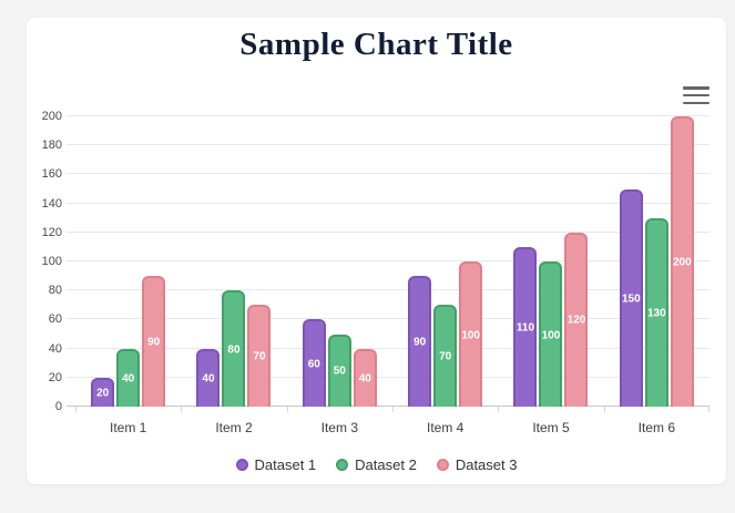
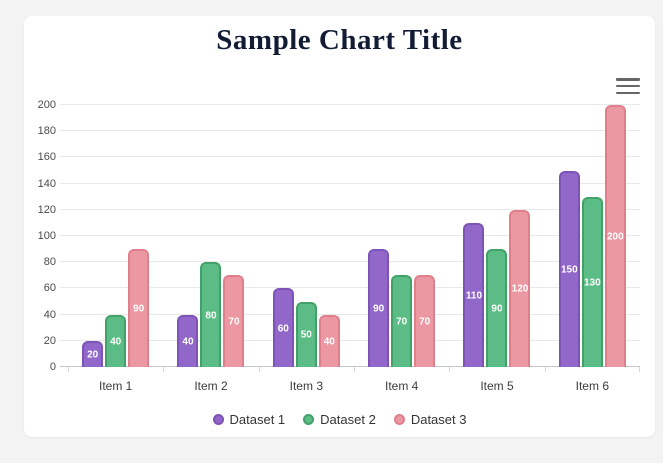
Dataset 3/Item 4: 100 -> 70
Dataset 2/Item 5: 100 -> 90
